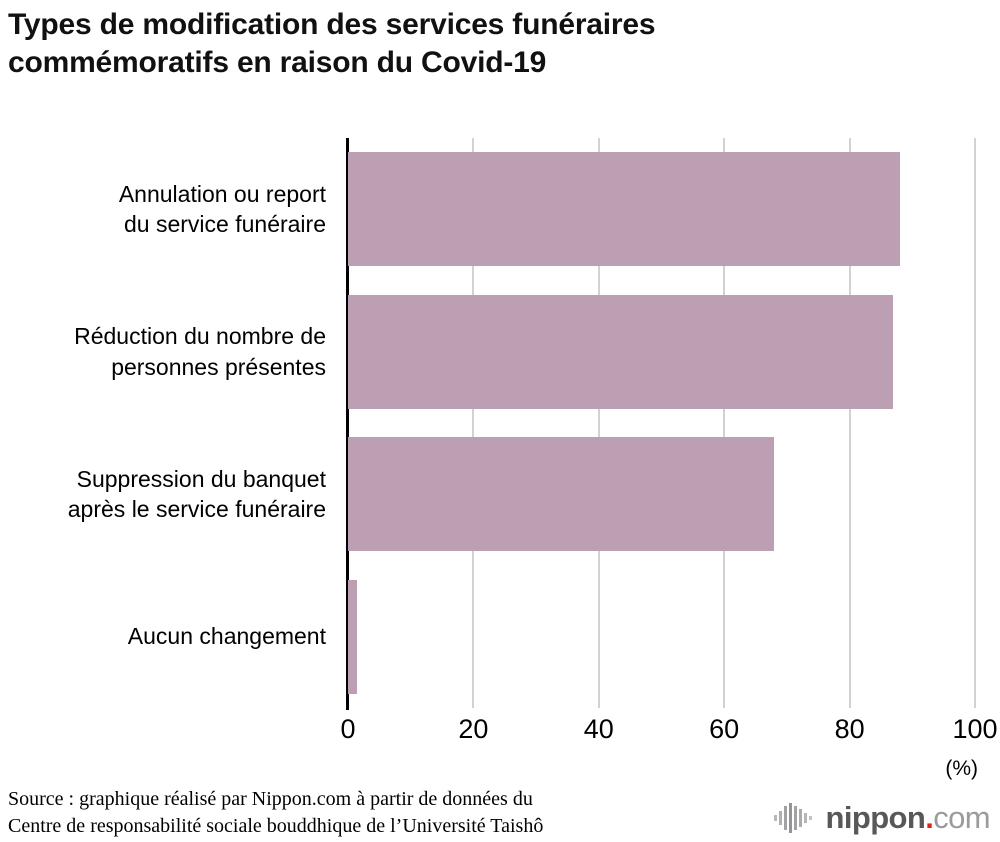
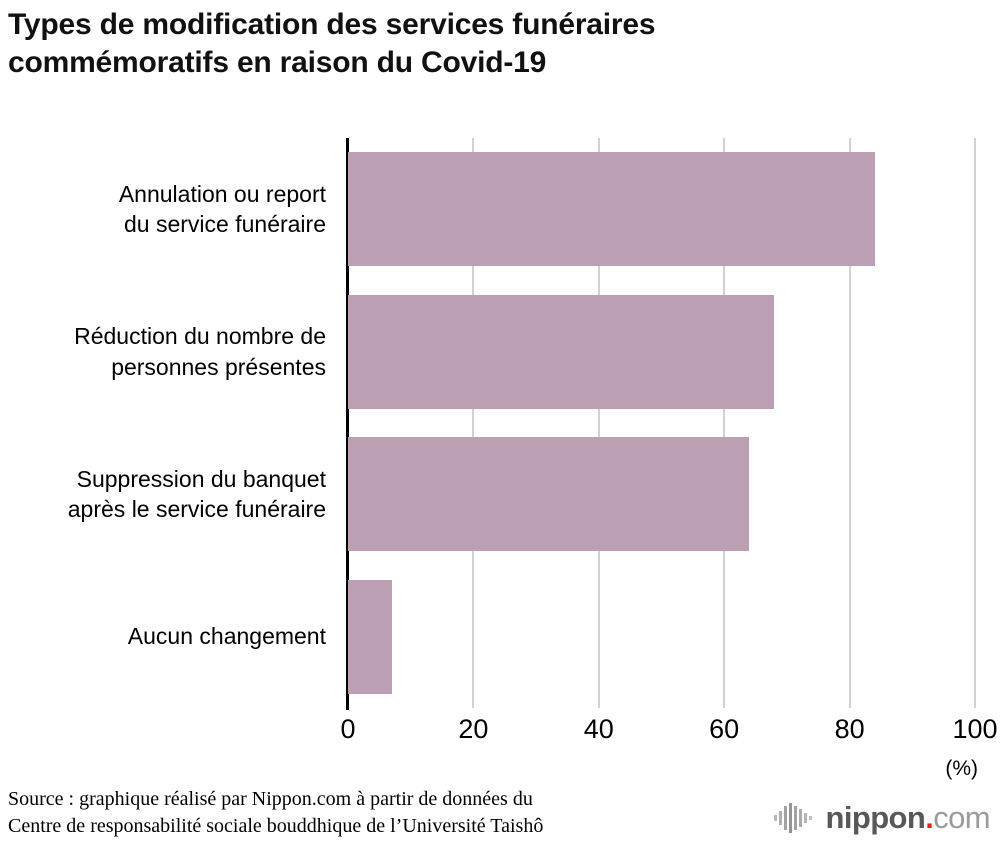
Annulation ou report du service funéraire: 88 -> 84
Réduction du nombre de personnes présentes: 87 -> 68
Suppression du banquet après le service funéraire: 68 -> 64
Aucun changement: 2 -> 7
